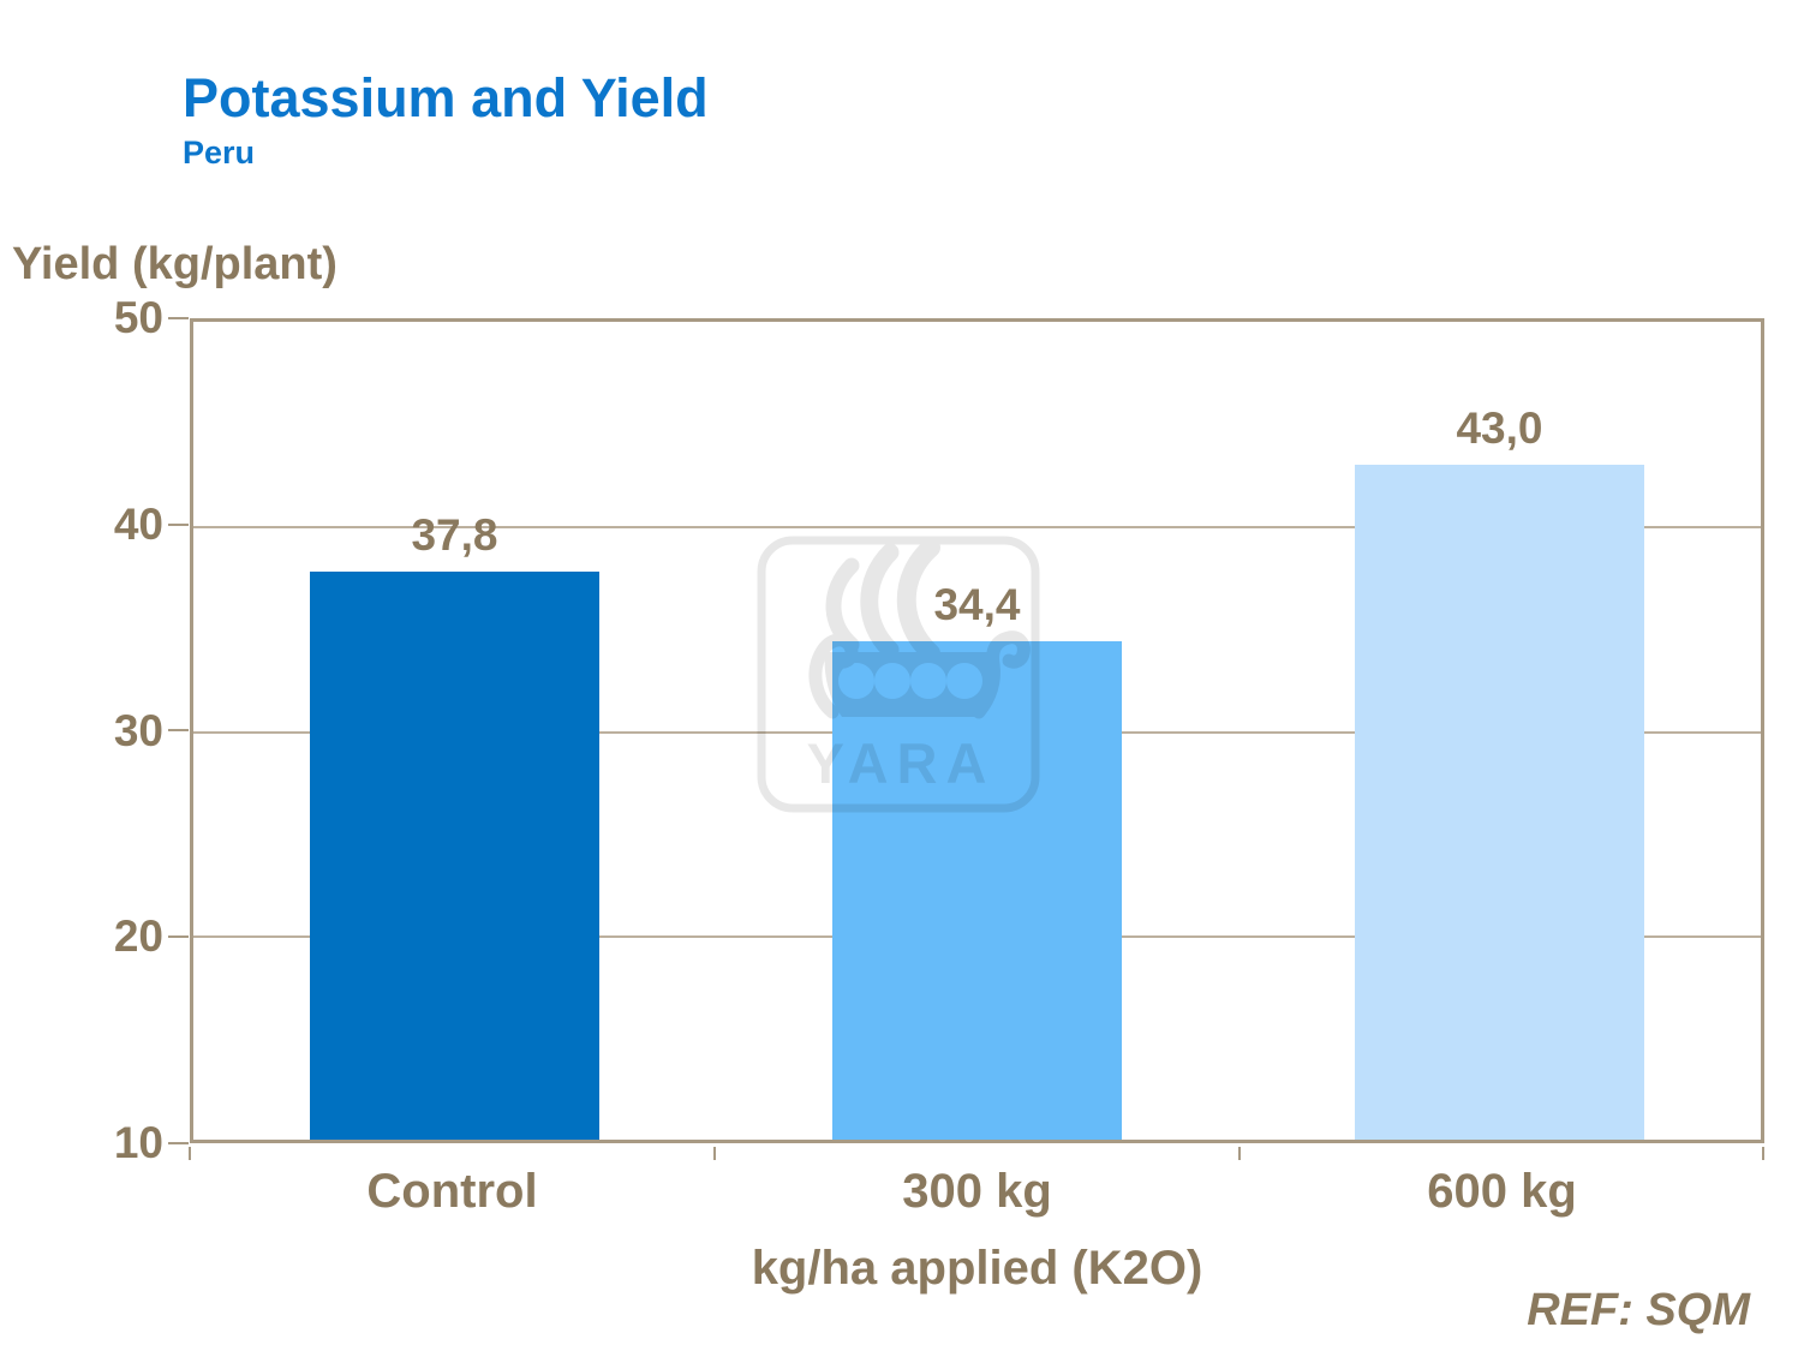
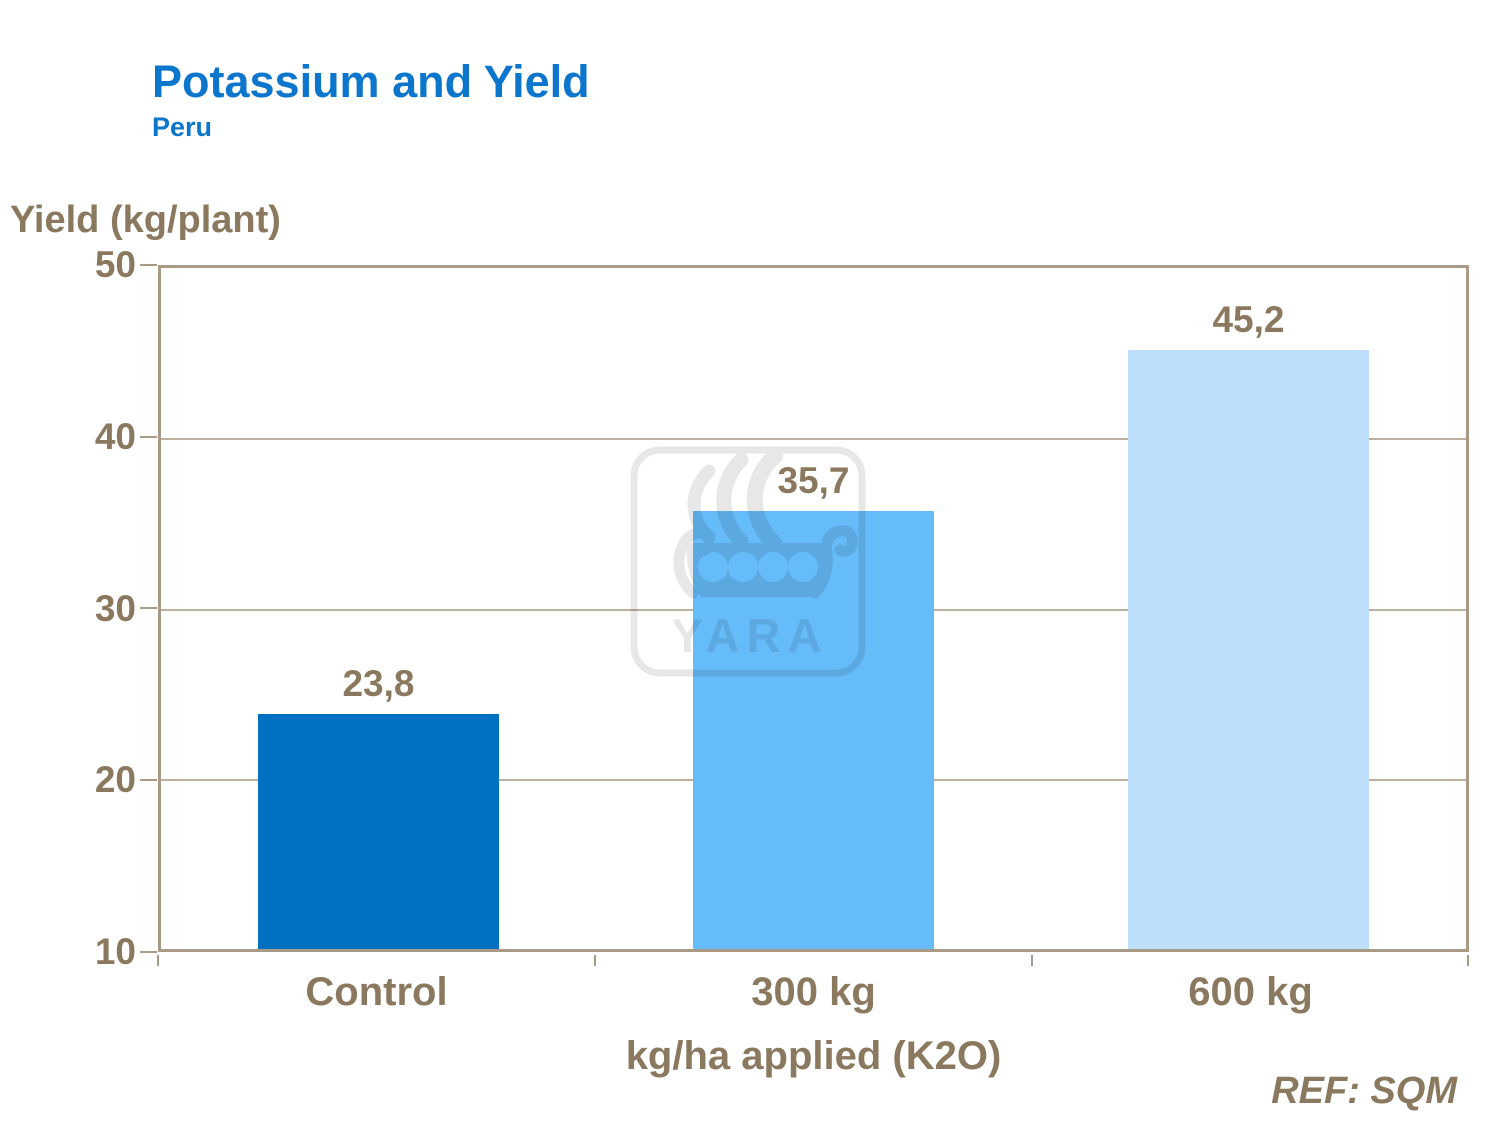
Control: 37,8 -> 23,8
300 kg: 34,4 -> 35,7
600 kg: 43,0 -> 45,2
